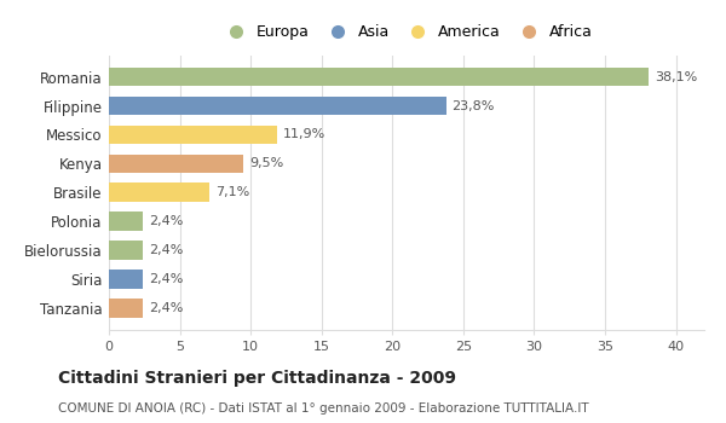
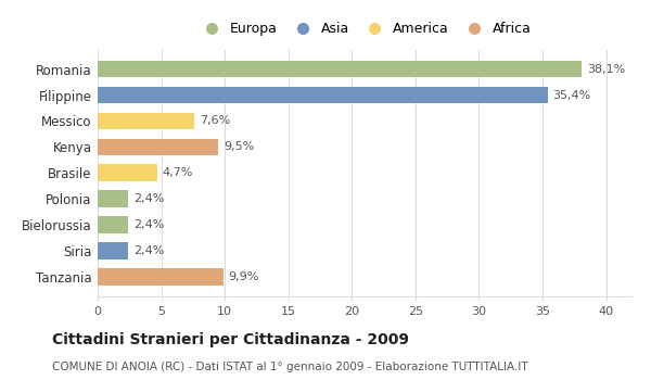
Filippine: 23,8% -> 35,4%
Messico: 11,9% -> 7,6%
Brasile: 7,1% -> 4,7%
Tanzania: 2,4% -> 9,9%
